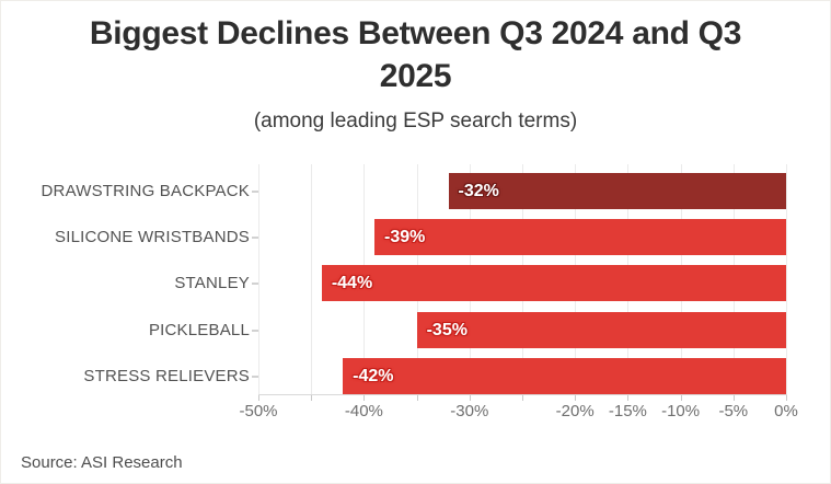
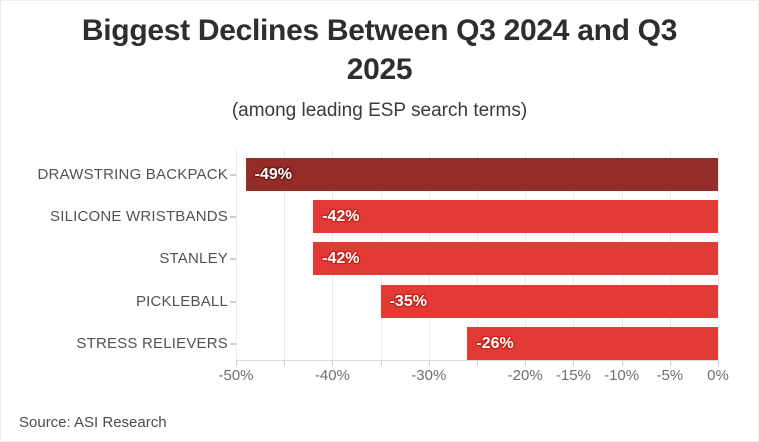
DRAWSTRING BACKPACK: -32% -> -49%
SILICONE WRISTBANDS: -39% -> -42%
STANLEY: -44% -> -42%
STRESS RELIEVERS: -42% -> -26%
